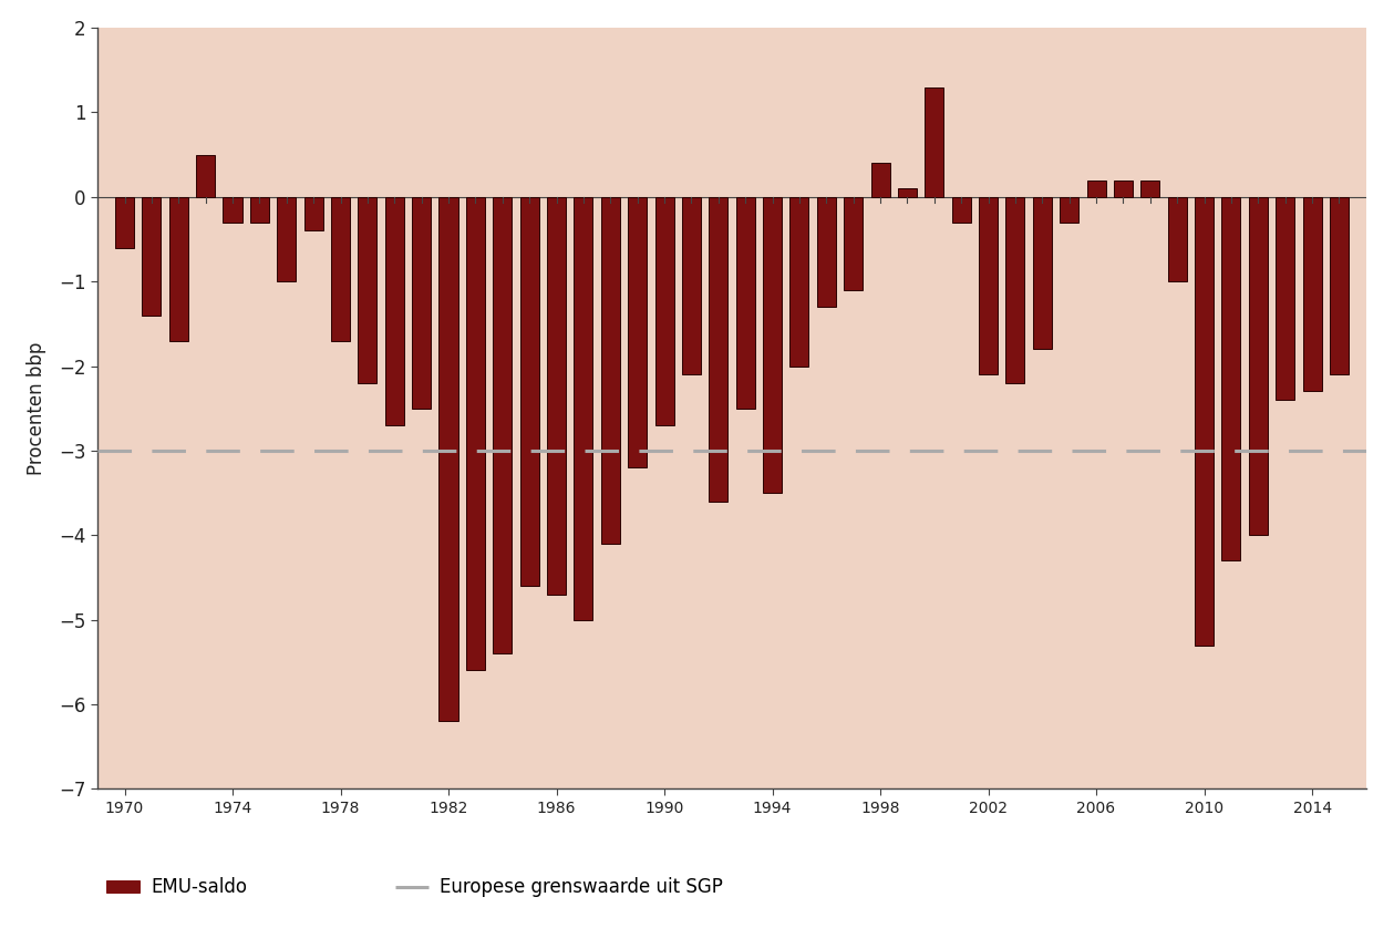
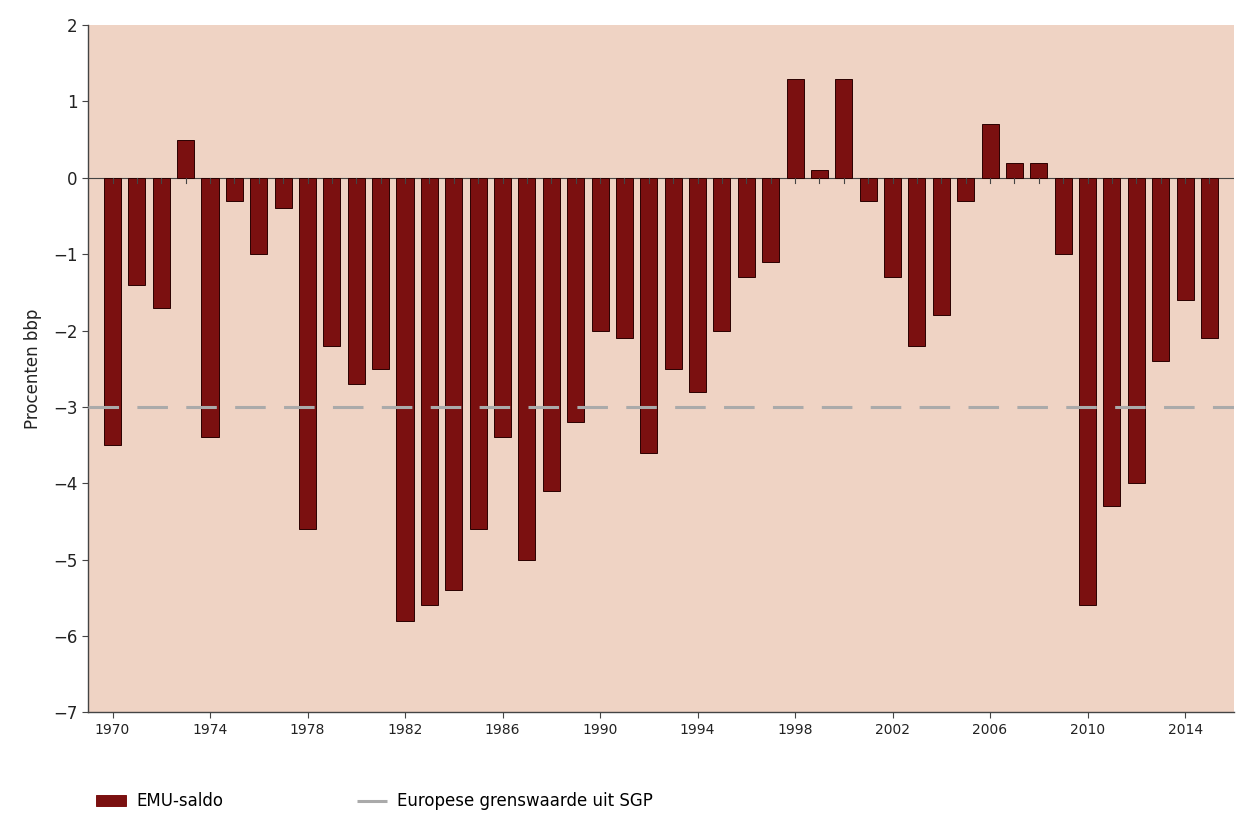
1970: -0.6 -> -3.5
1974: -0.3 -> -3.4
1978: -1.7 -> -4.6
1982: -6.2 -> -5.8
1986: -4.7 -> -3.4
1990: -2.7 -> -2.0
1994: -3.5 -> -2.8
1998: 0.4 -> 1.3
2002: -2.1 -> -1.3
2006: 0.2 -> 0.7
2010: -5.3 -> -5.6
2014: -2.3 -> -1.6
